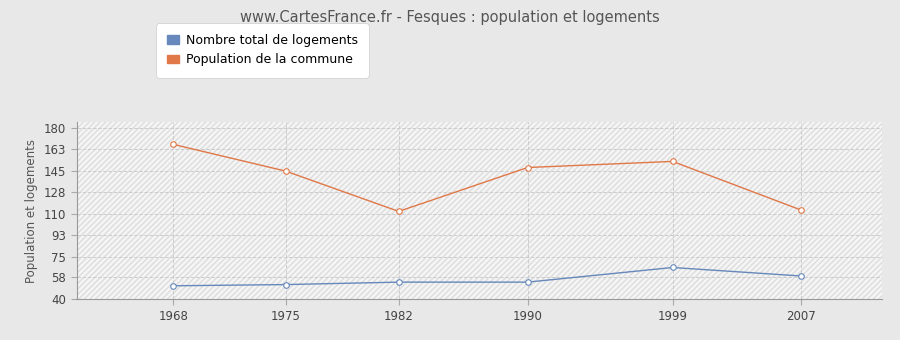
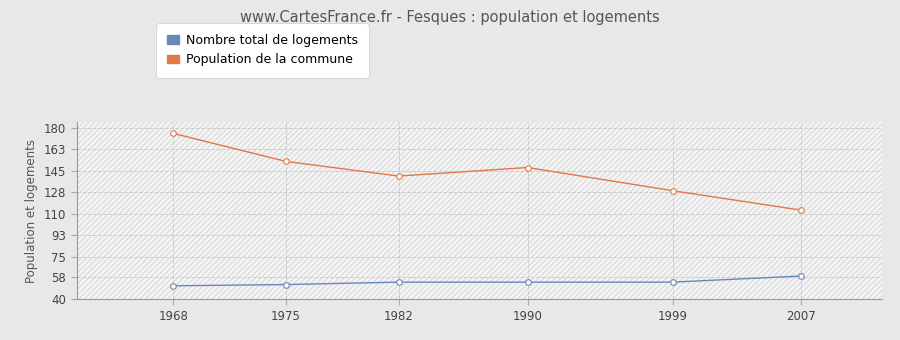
Population de la commune/1968: 167 -> 176
Population de la commune/1975: 145 -> 153
Population de la commune/1982: 112 -> 141
Nombre total de logements/1999: 66 -> 54
Population de la commune/1999: 153 -> 129
